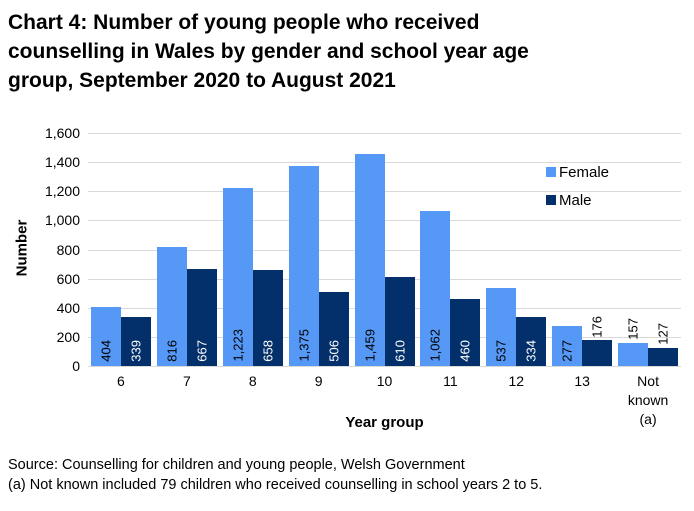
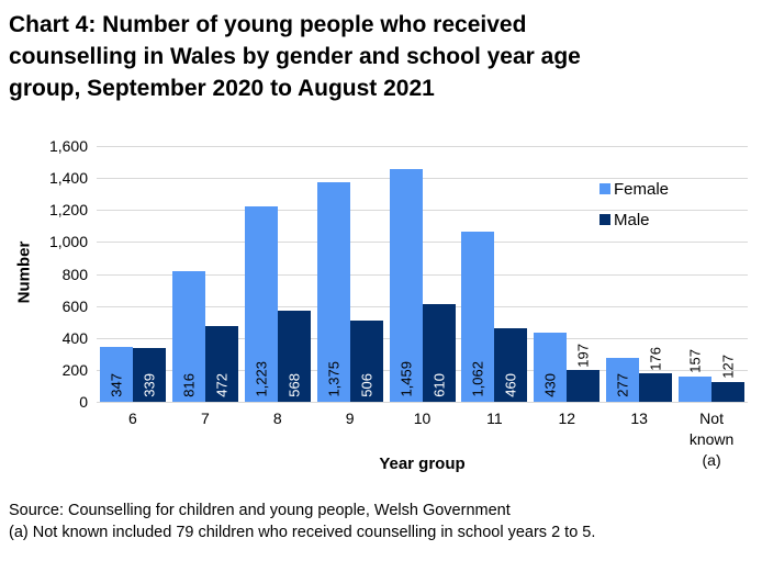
Female/6: 404 -> 347
Male/7: 667 -> 472
Male/8: 658 -> 568
Female/12: 537 -> 430
Male/12: 334 -> 197
